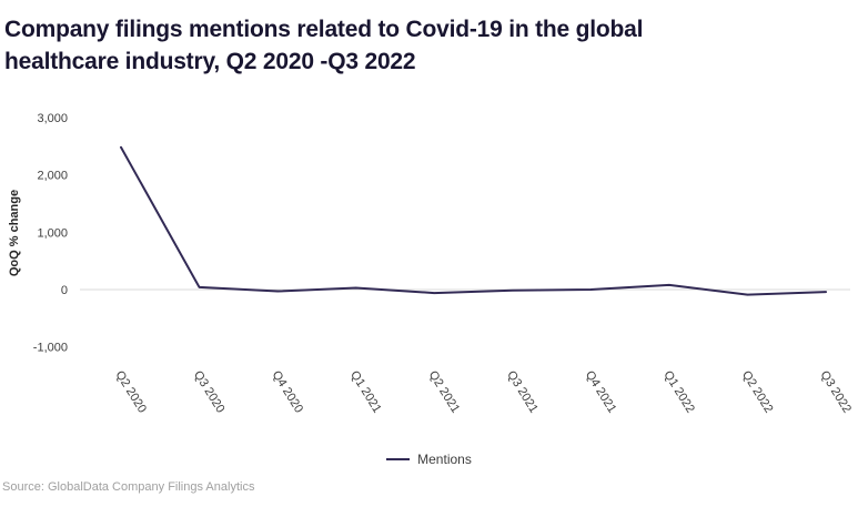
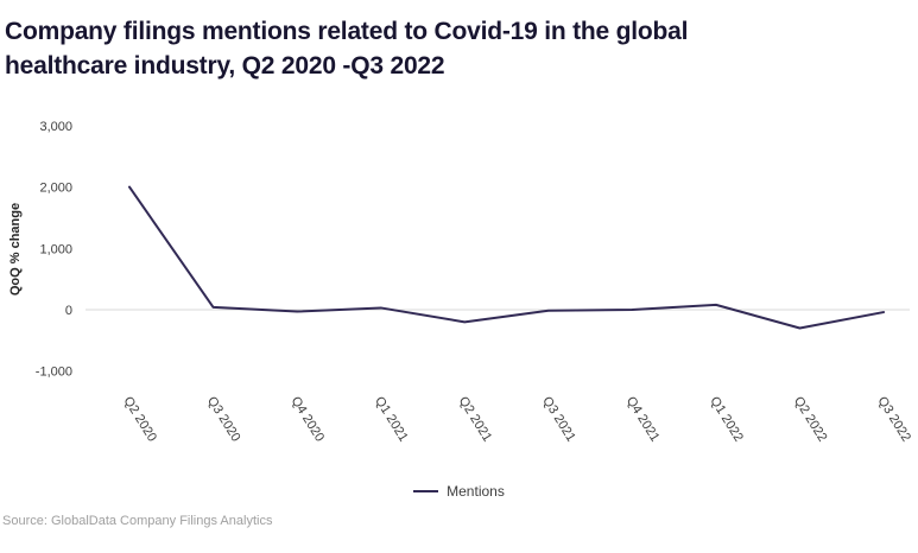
Q2 2020: 2500 -> 2000
Q2 2021: -100 -> -200
Q2 2022: -100 -> -300
